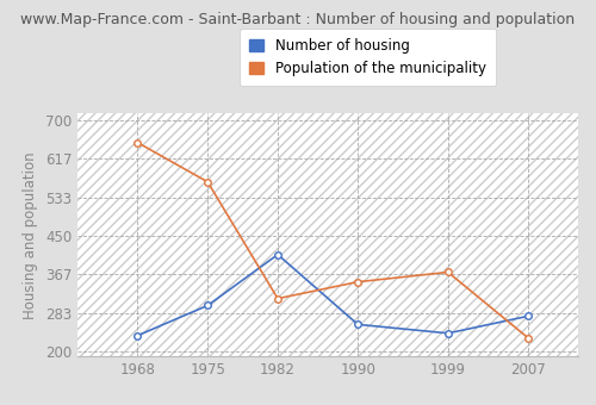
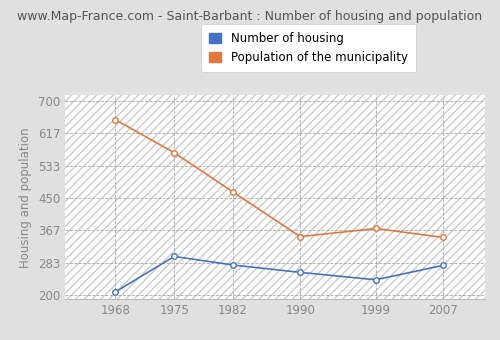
Number of housing/1968: 235 -> 209
Number of housing/1982: 410 -> 278
Population of the municipality/1982: 315 -> 466
Population of the municipality/2007: 230 -> 349
